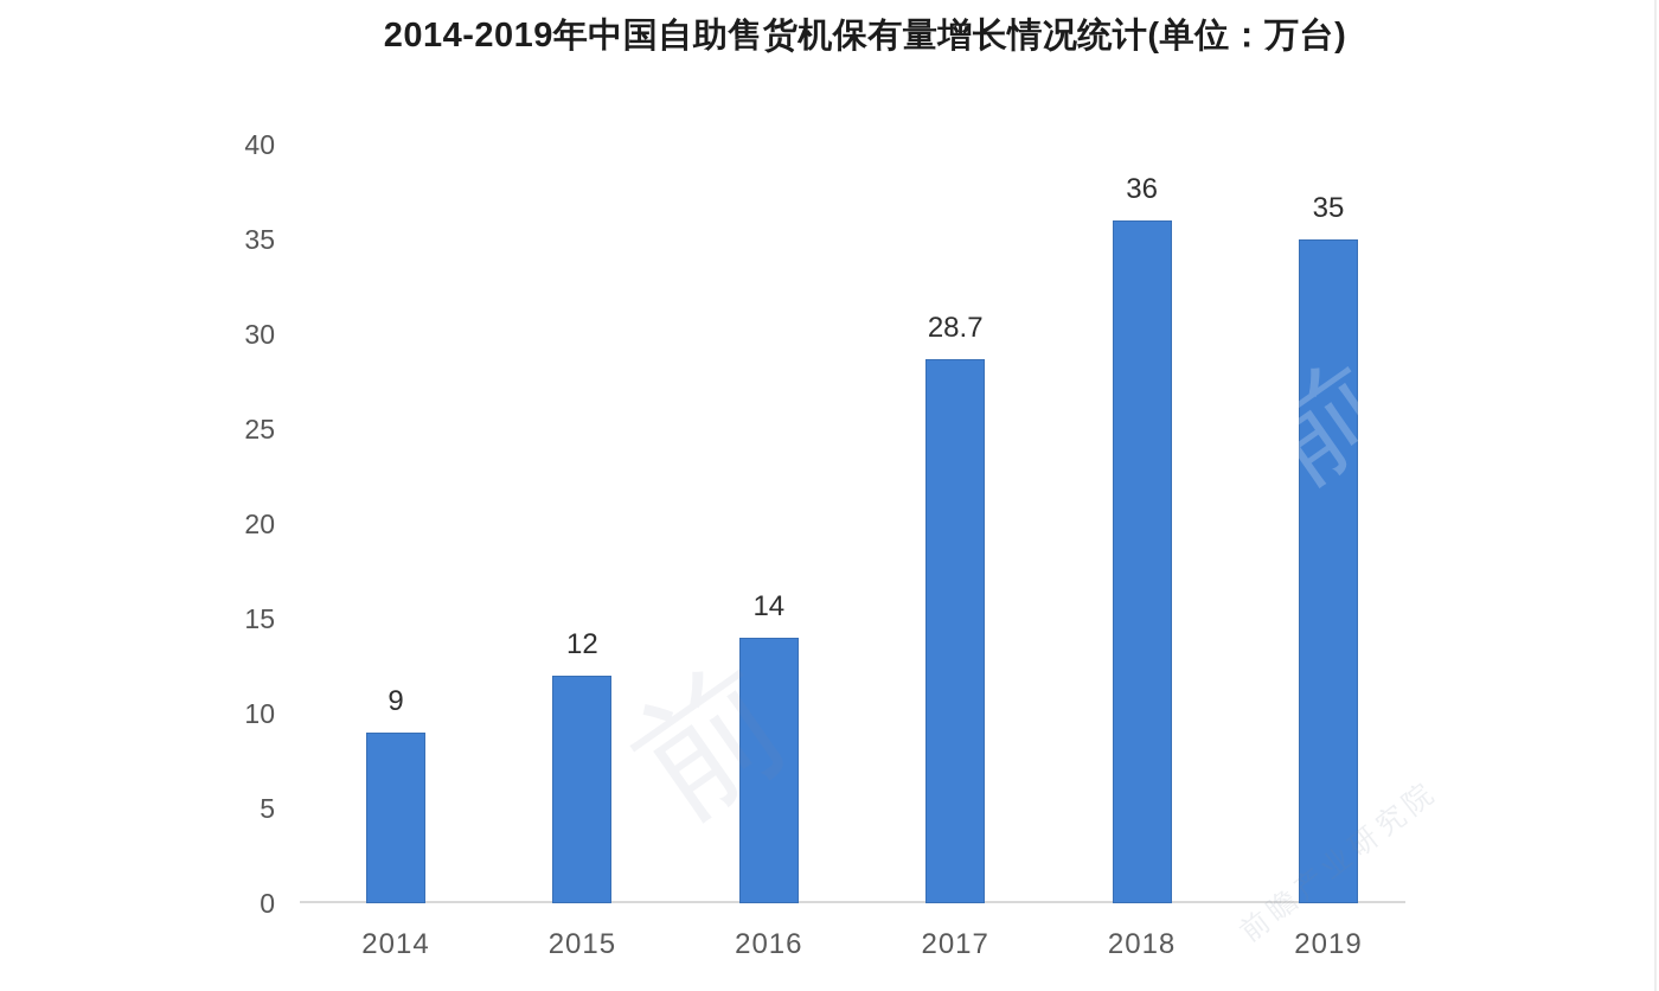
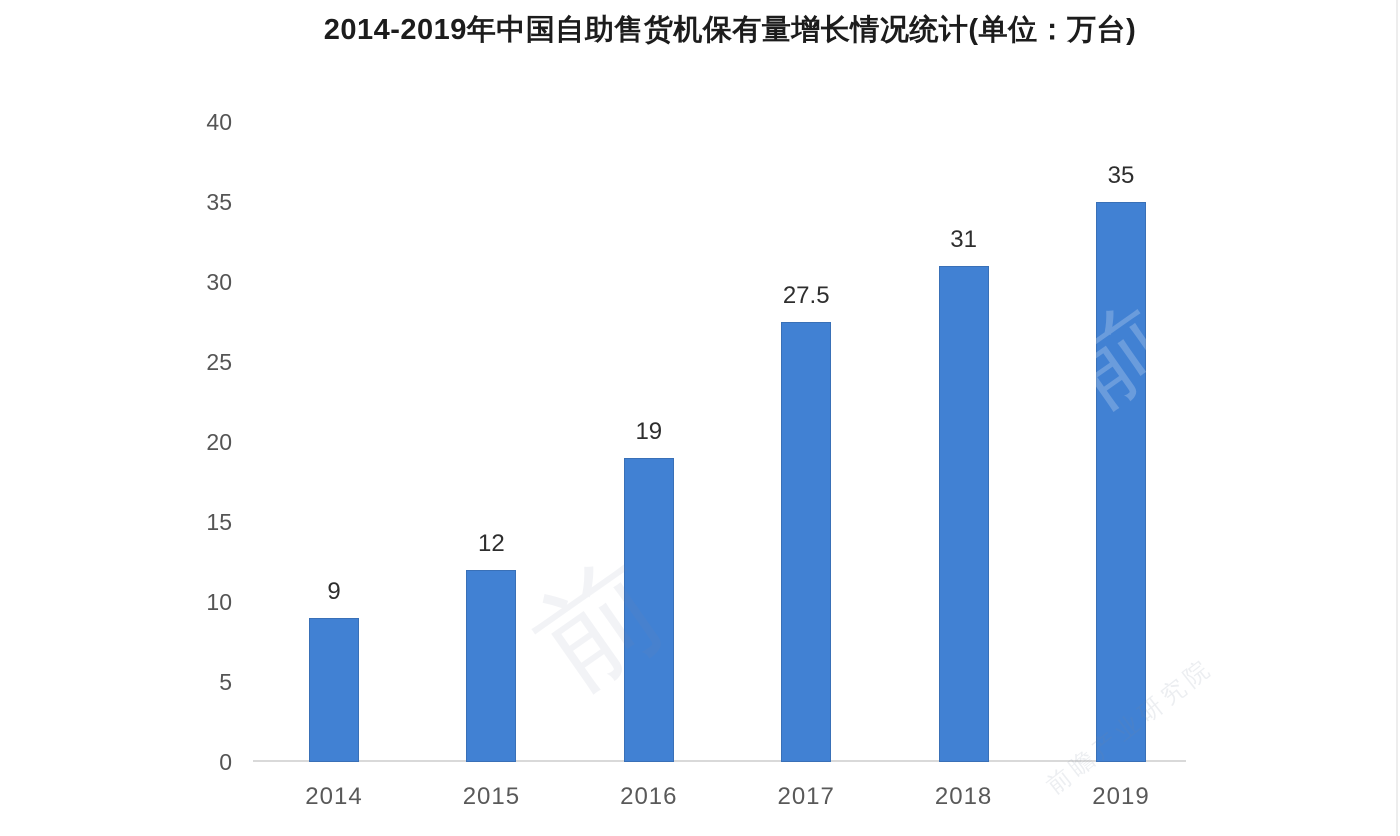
2016: 14 -> 19
2017: 28.7 -> 27.5
2018: 36 -> 31
